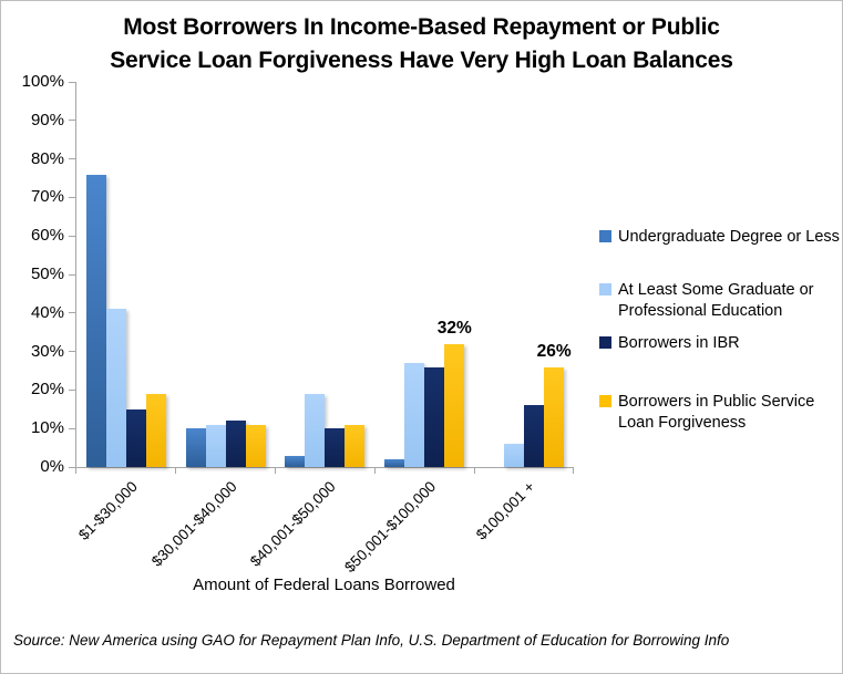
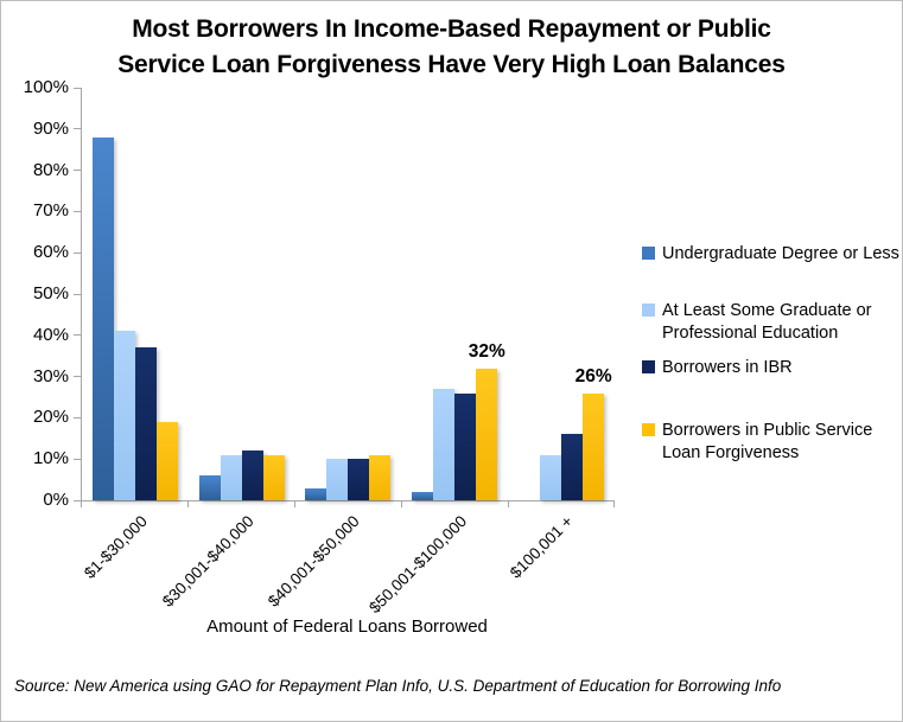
Undergraduate Degree or Less/$1-$30,000: 76% -> 88%
Borrowers in IBR/$1-$30,000: 15% -> 37%
Undergraduate Degree or Less/$30,001-$40,000: 10% -> 6%
At Least Some Graduate or Professional Education/$40,001-$50,000: 19% -> 10%
At Least Some Graduate or Professional Education/$100,001 +: 6% -> 11%
